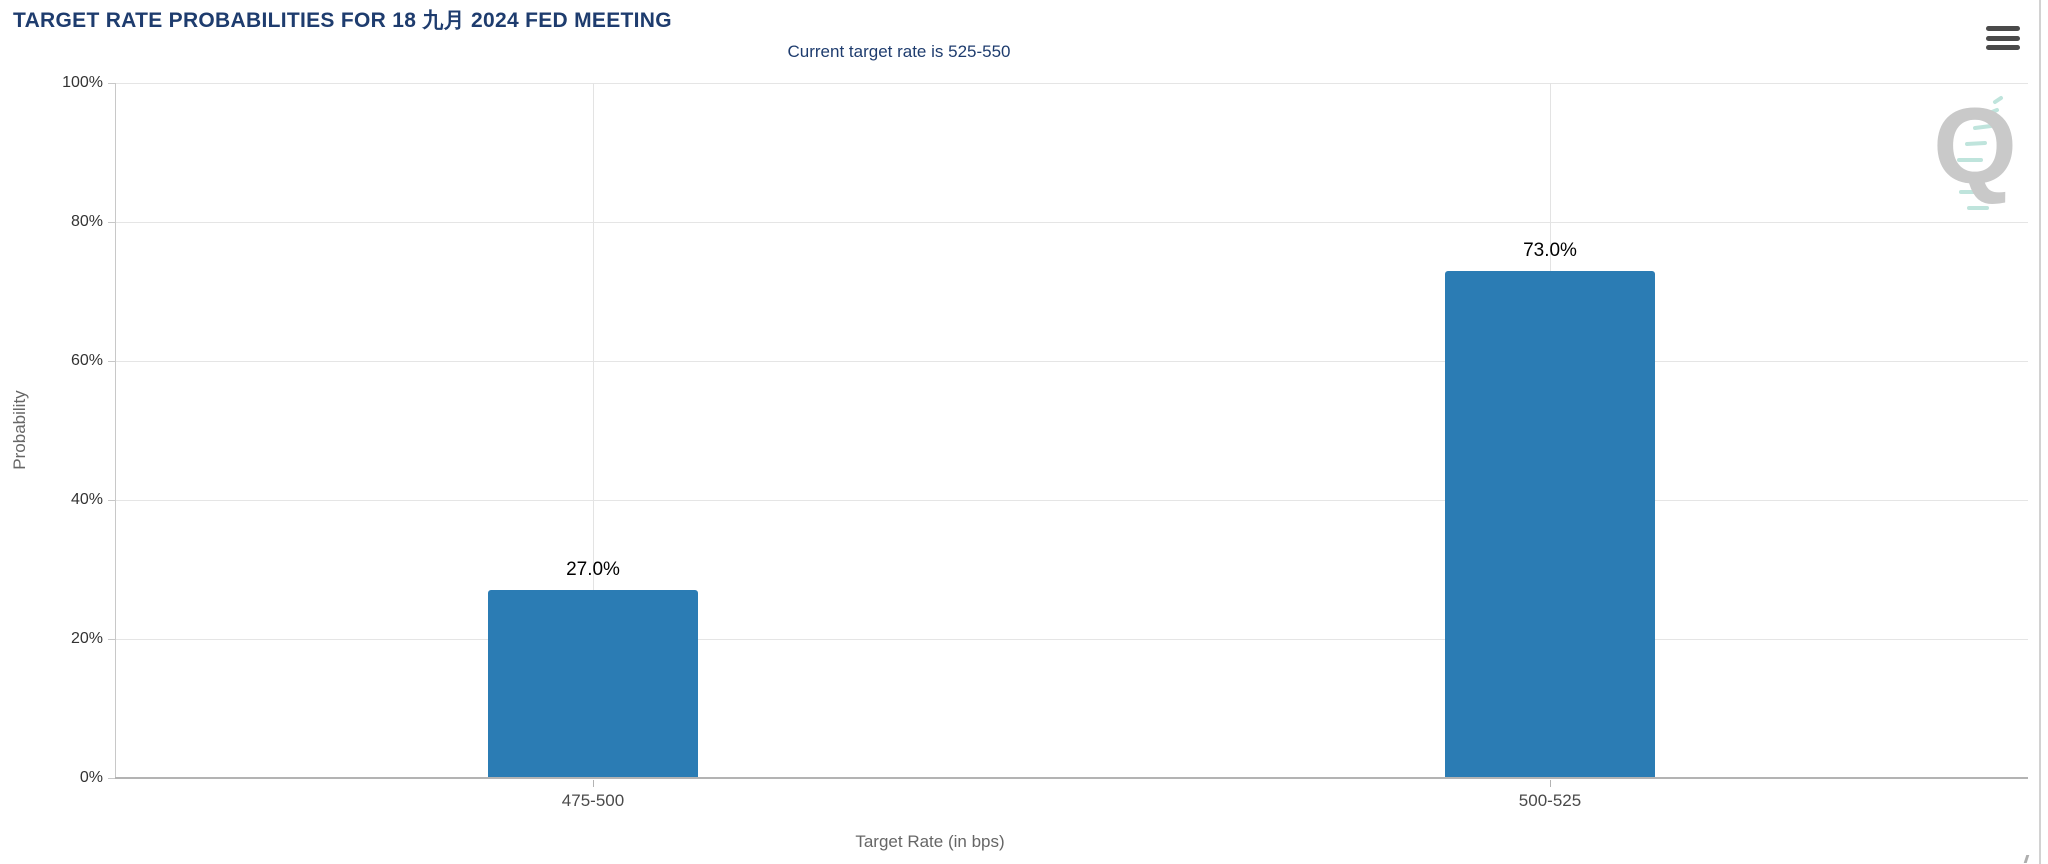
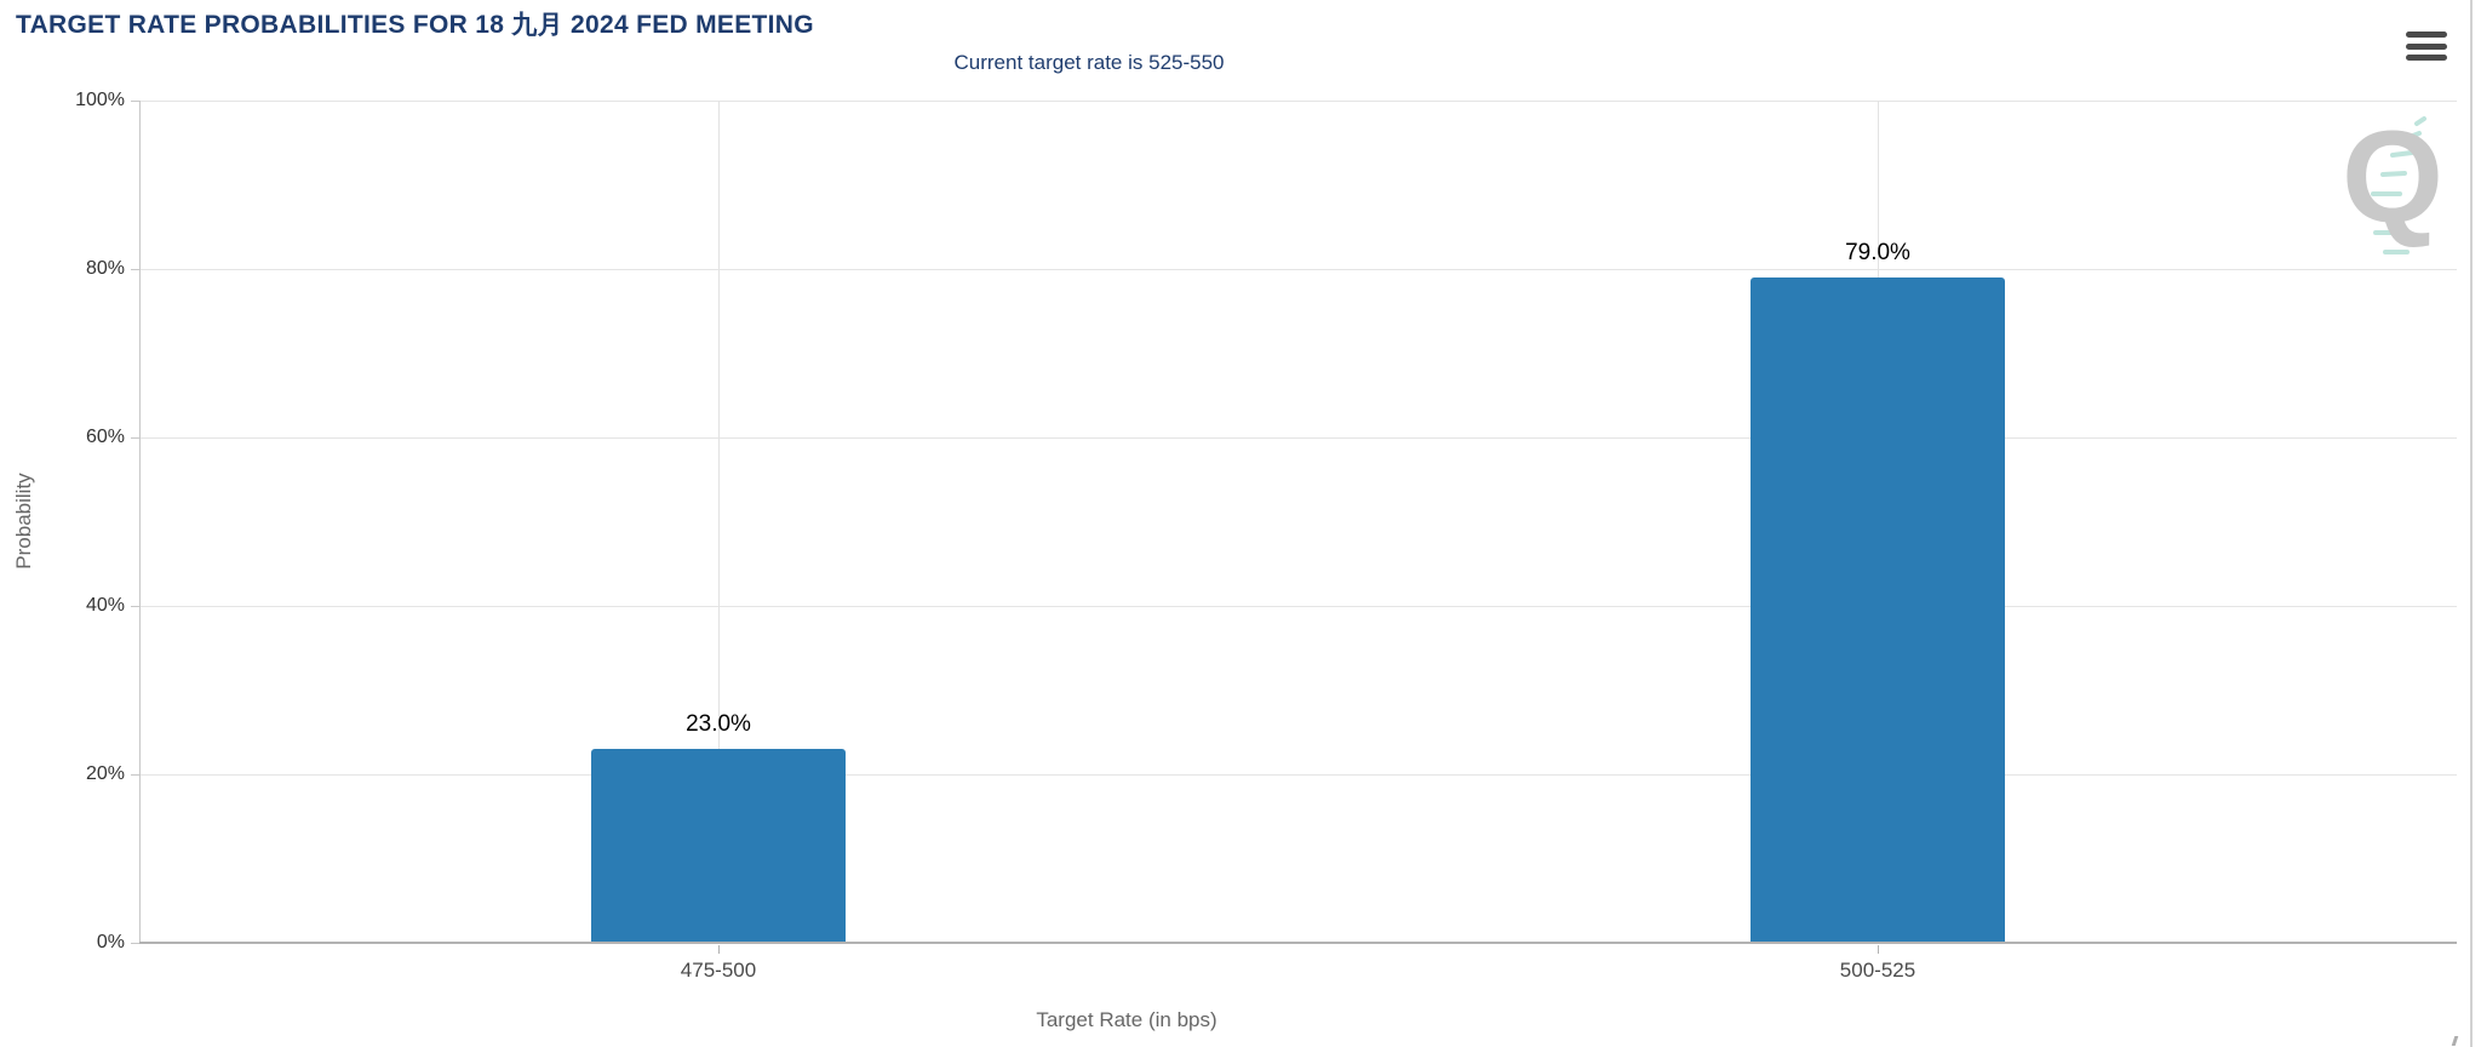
475-500: 27.0% -> 23.0%
500-525: 73.0% -> 79.0%
